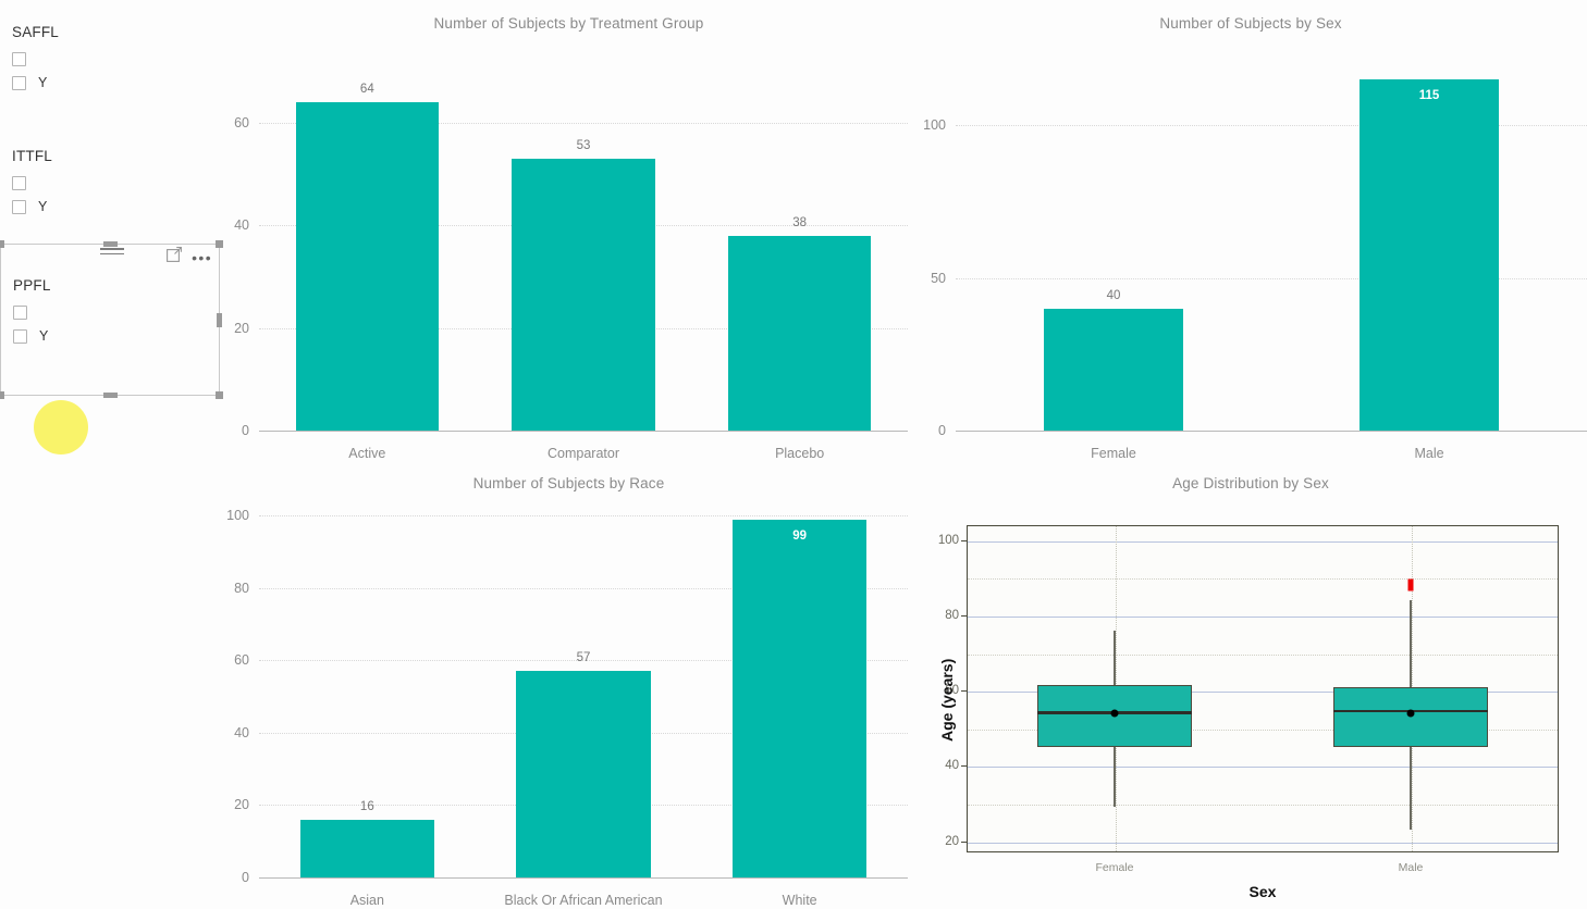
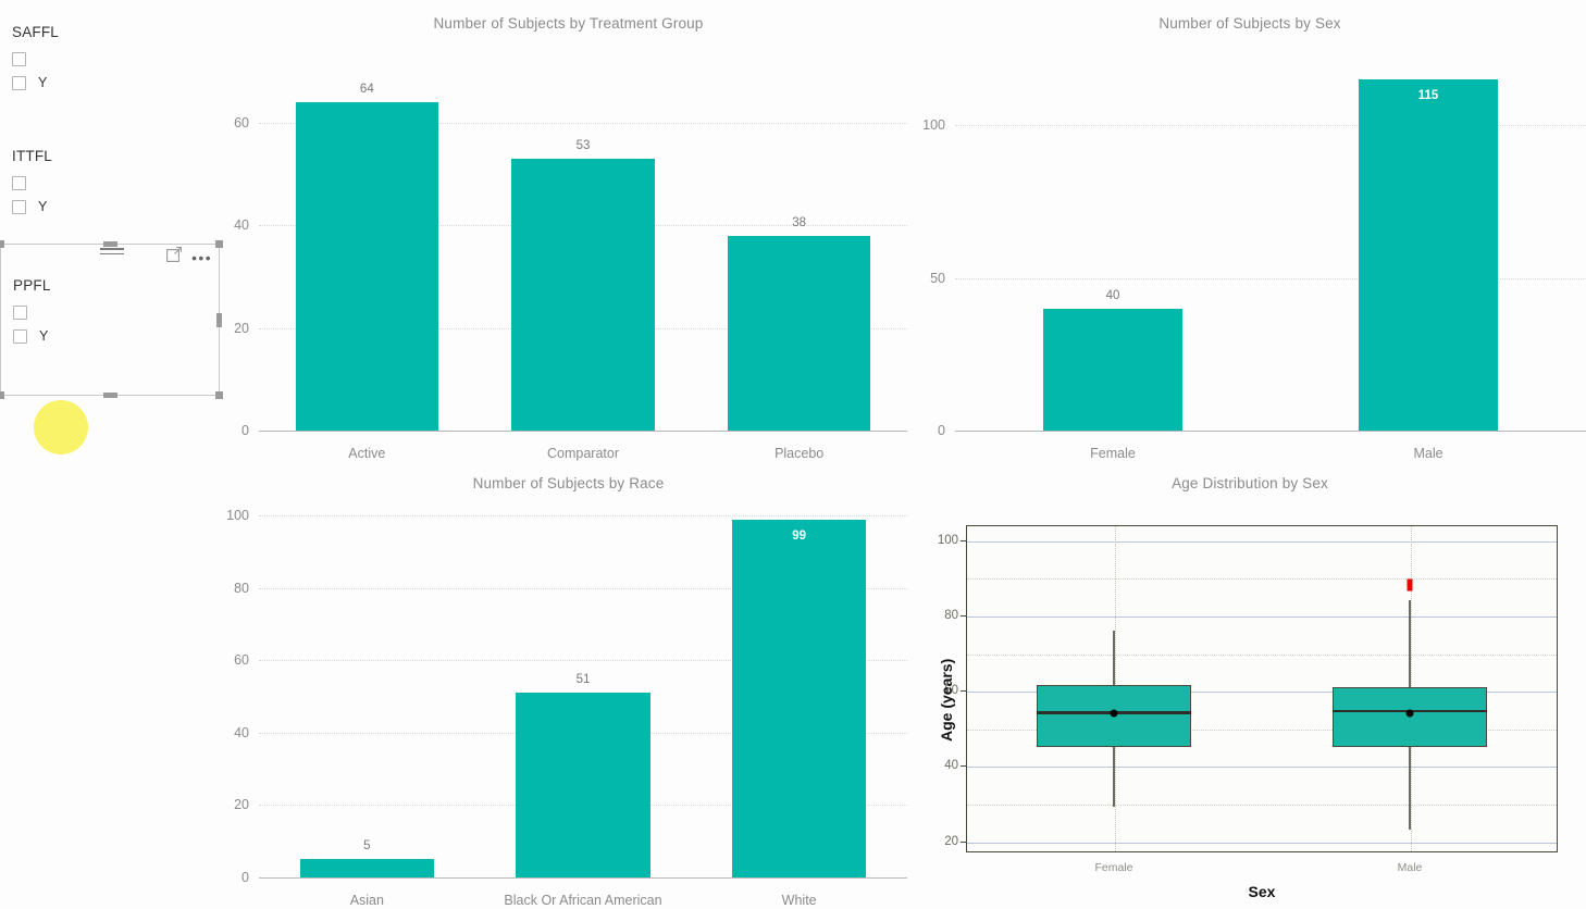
Number of Subjects by Race/Asian: 16 -> 5
Number of Subjects by Race/Black Or African American: 57 -> 51
